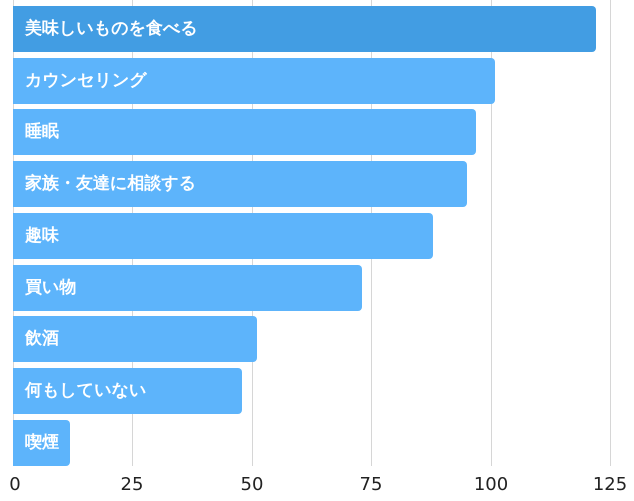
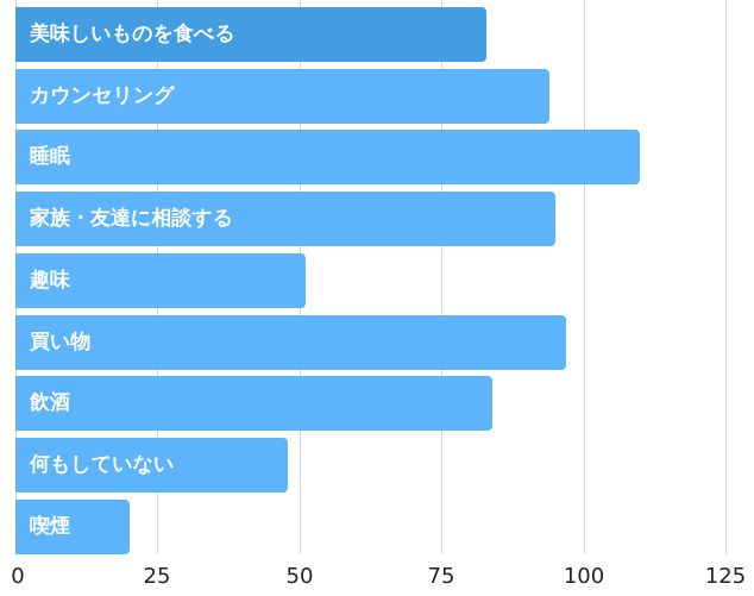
美味しいものを食べる: 122 -> 83
カウンセリング: 101 -> 94
睡眠: 97 -> 110
趣味: 88 -> 51
買い物: 73 -> 97
飲酒: 51 -> 84
喫煙: 12 -> 20
